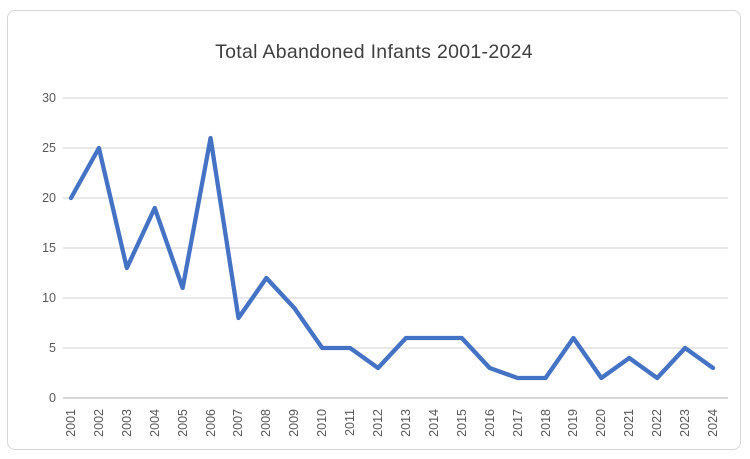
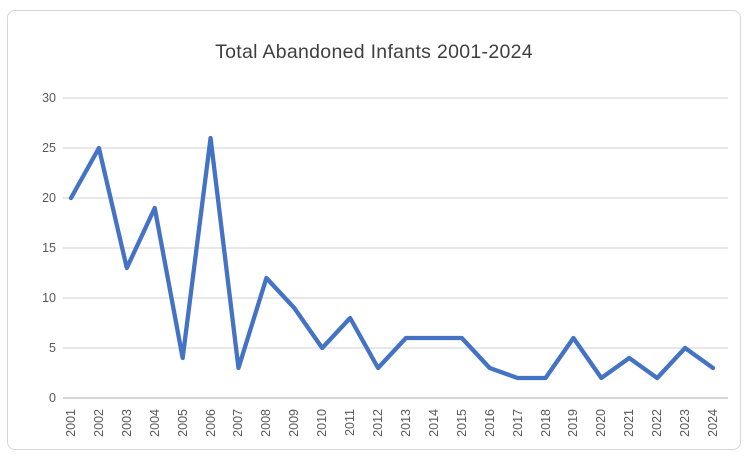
2005: 11 -> 4
2007: 8 -> 3
2011: 5 -> 8
